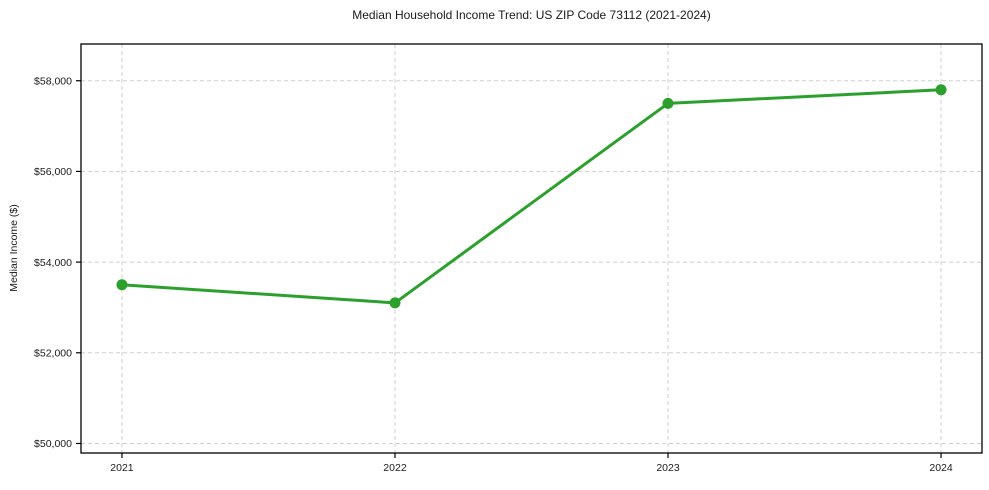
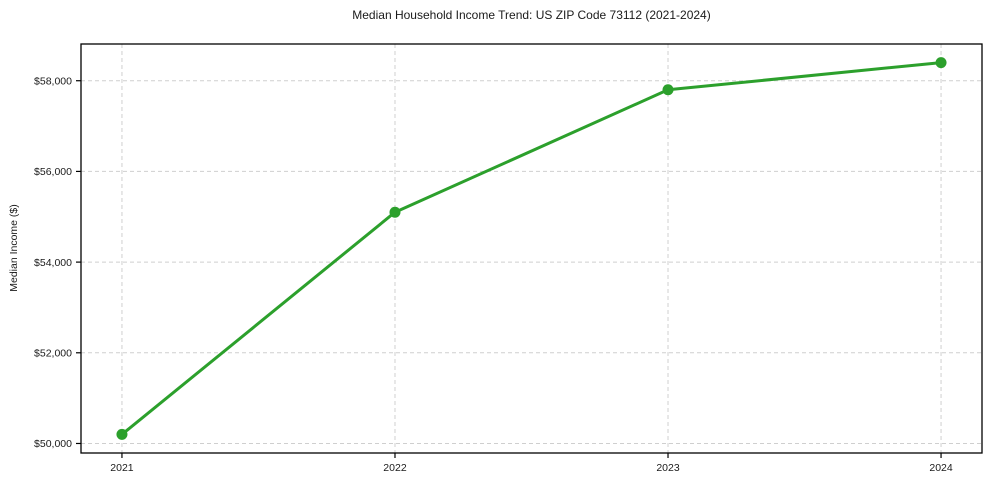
2021: $53500 -> $50200
2022: $53100 -> $55100
2023: $57500 -> $57800
2024: $57800 -> $58400
